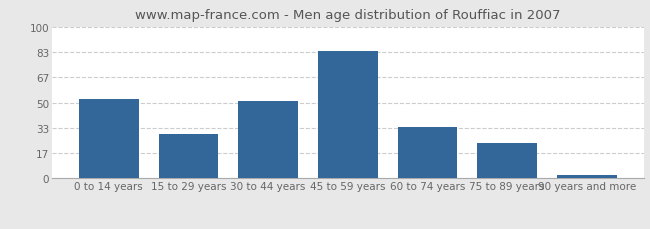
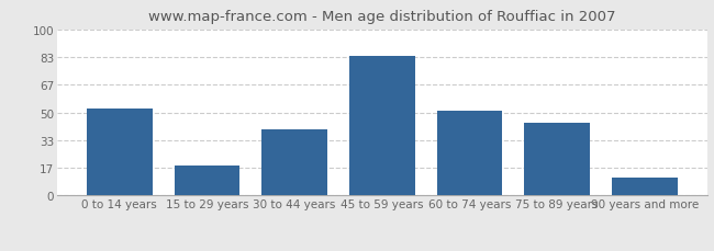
15 to 29 years: 29 -> 18
30 to 44 years: 51 -> 40
60 to 74 years: 34 -> 51
75 to 89 years: 23 -> 44
90 years and more: 2 -> 11
